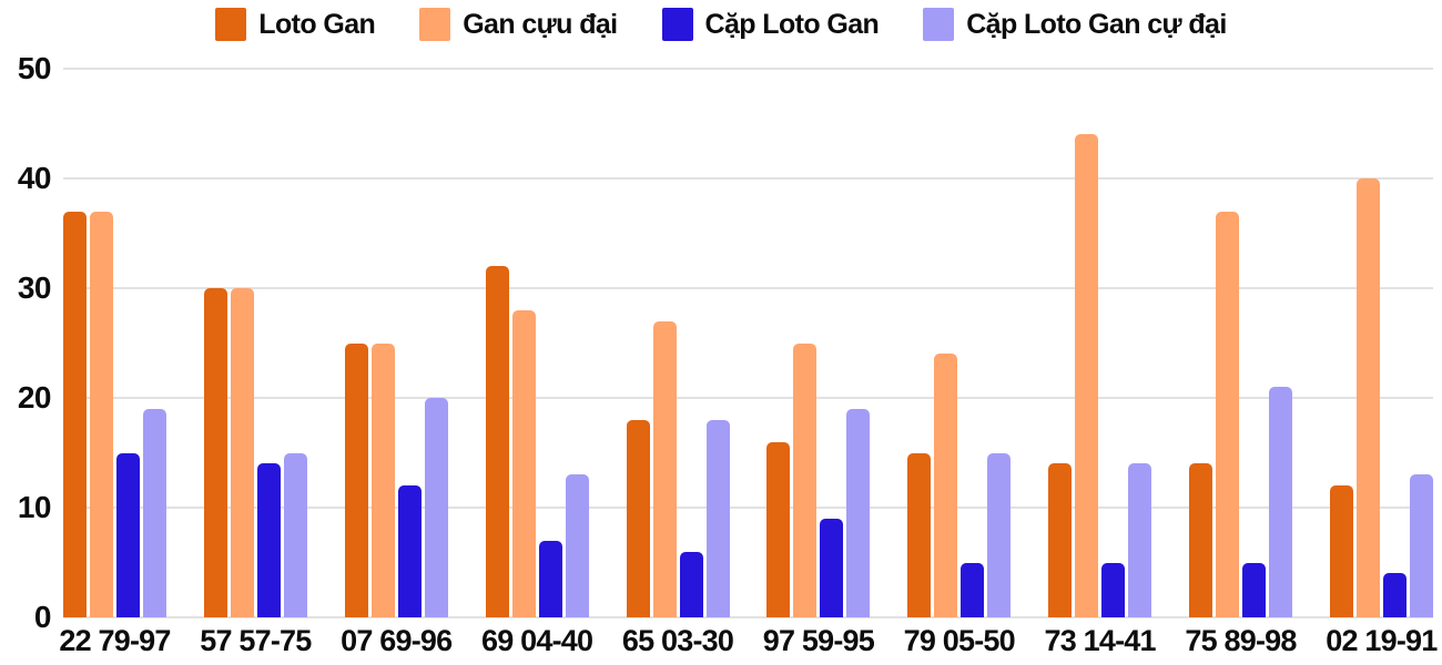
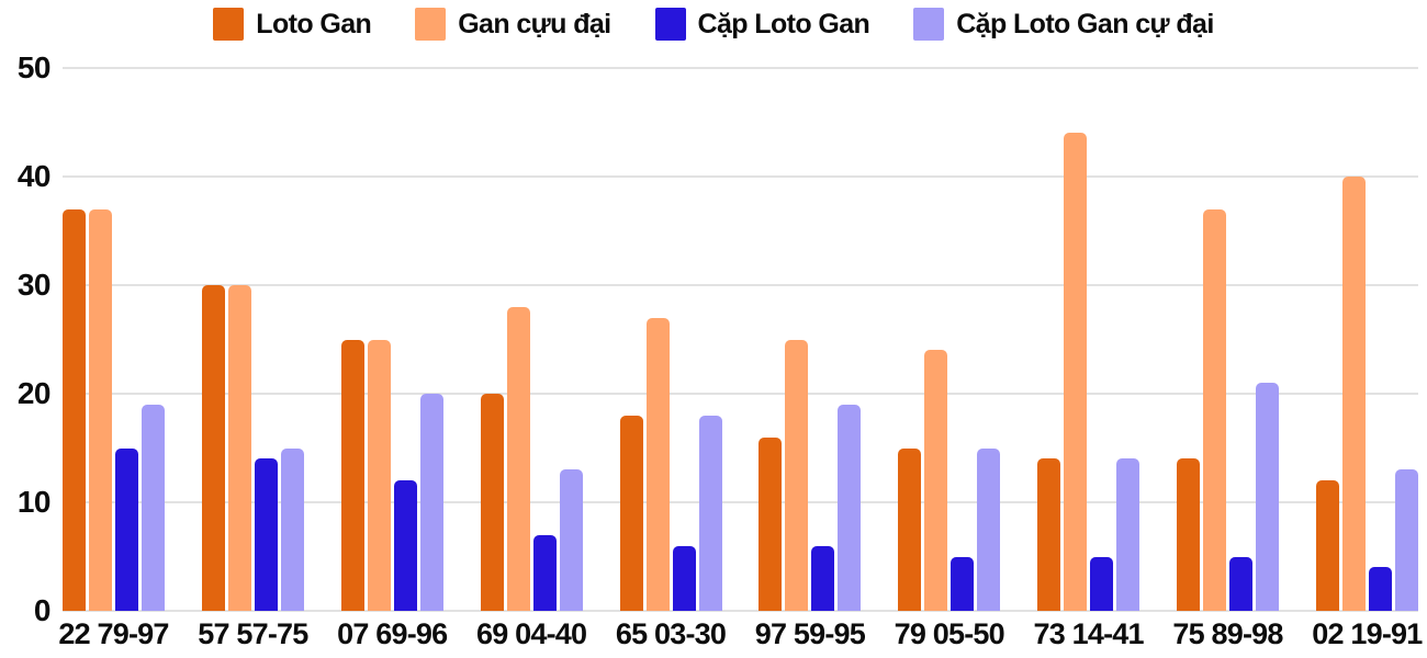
Loto Gan/69 04-40: 32 -> 20
Cặp Loto Gan/97 59-95: 9 -> 6
